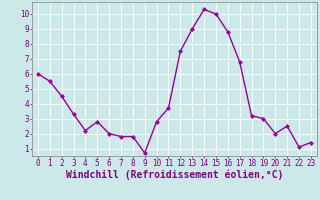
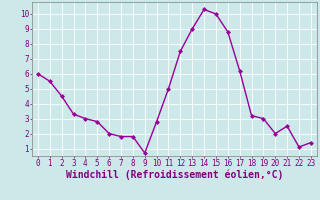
4: 2.2 -> 3.0
11: 3.7 -> 5.0
17: 6.8 -> 6.2
